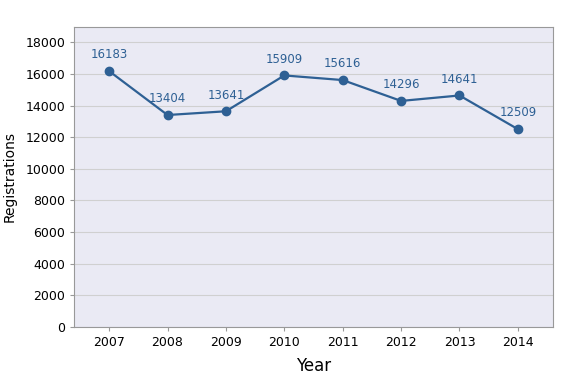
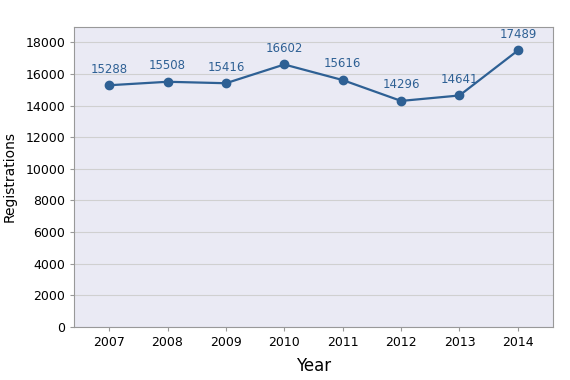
2007: 16183 -> 15288
2008: 13404 -> 15508
2009: 13641 -> 15416
2010: 15909 -> 16602
2014: 12509 -> 17489
